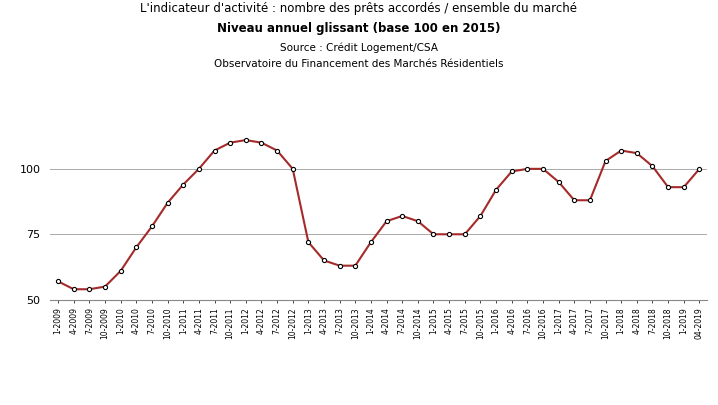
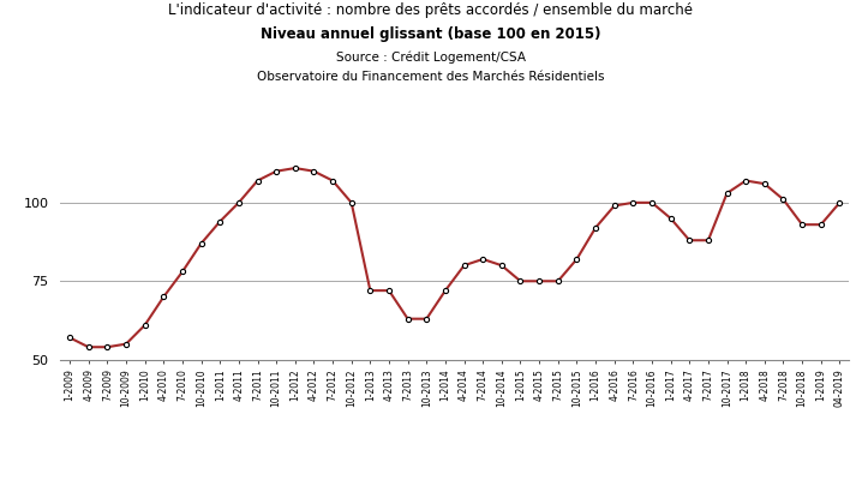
4-2013: 65 -> 72
